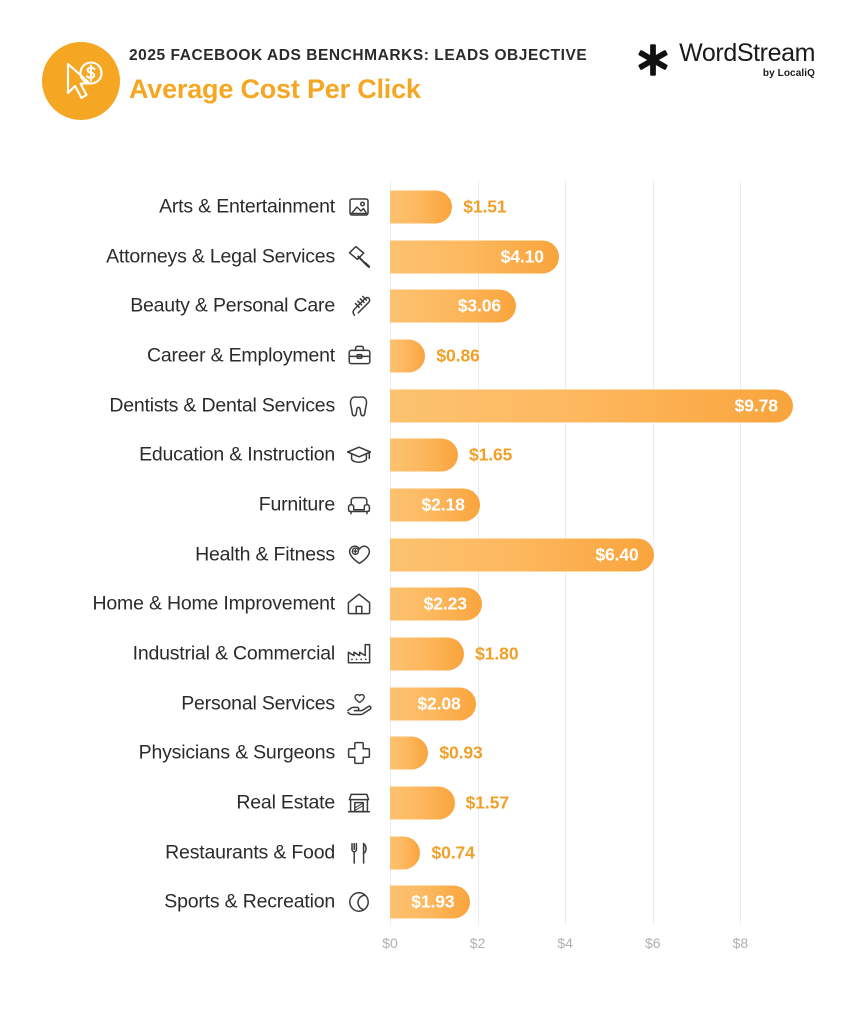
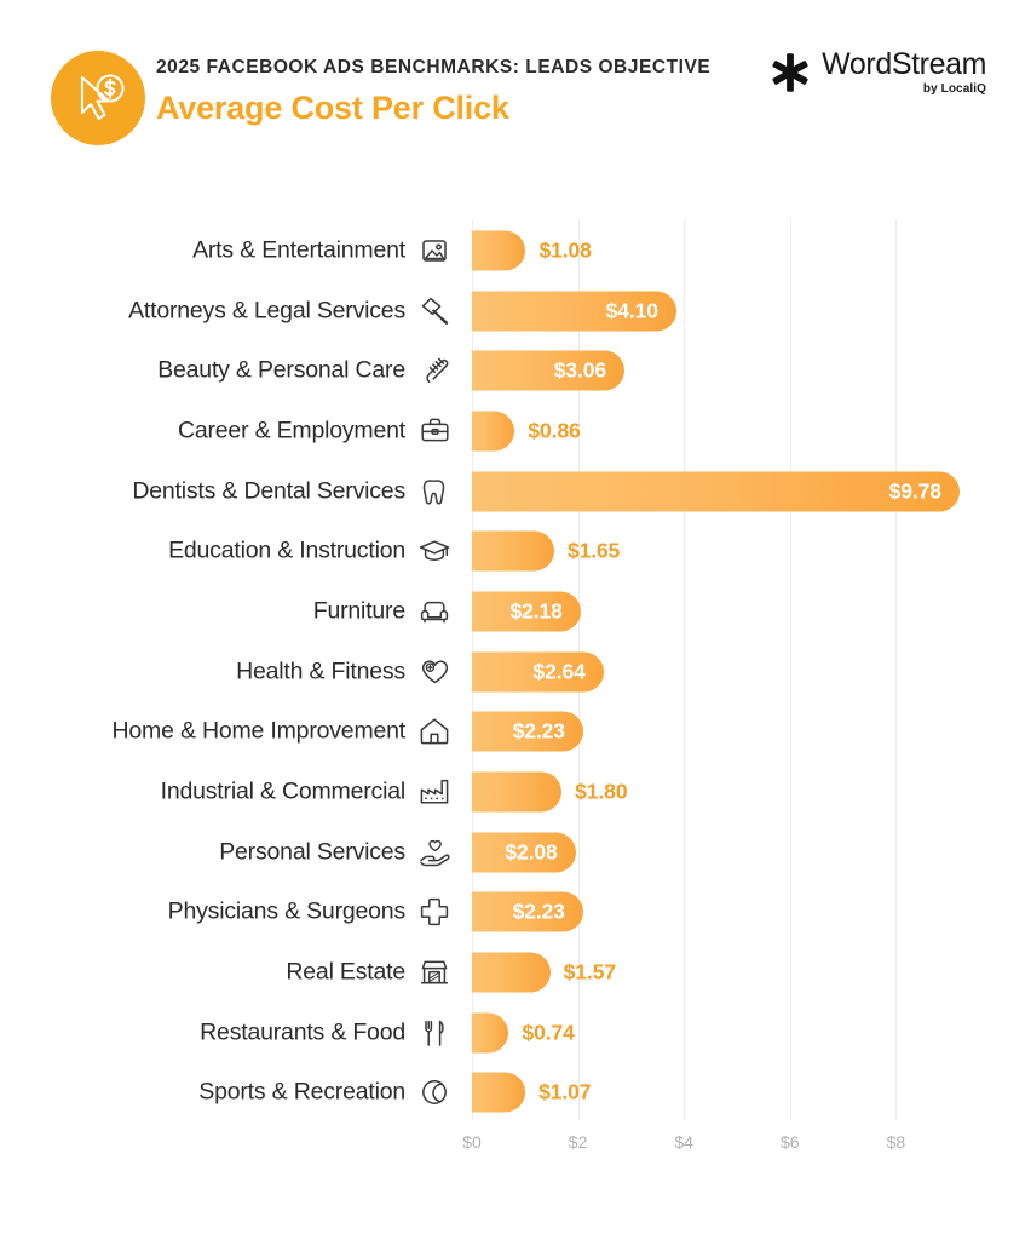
Arts & Entertainment: $1.51 -> $1.08
Health & Fitness: $6.40 -> $2.64
Physicians & Surgeons: $0.93 -> $2.23
Sports & Recreation: $1.93 -> $1.07
